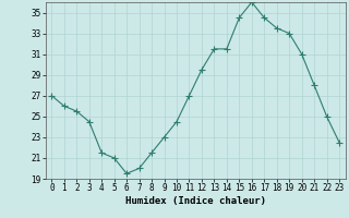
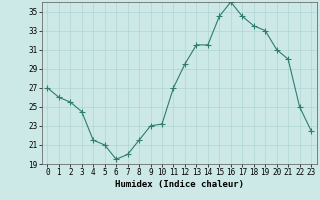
10: 24.5 -> 23.2
21: 28.0 -> 30.0
